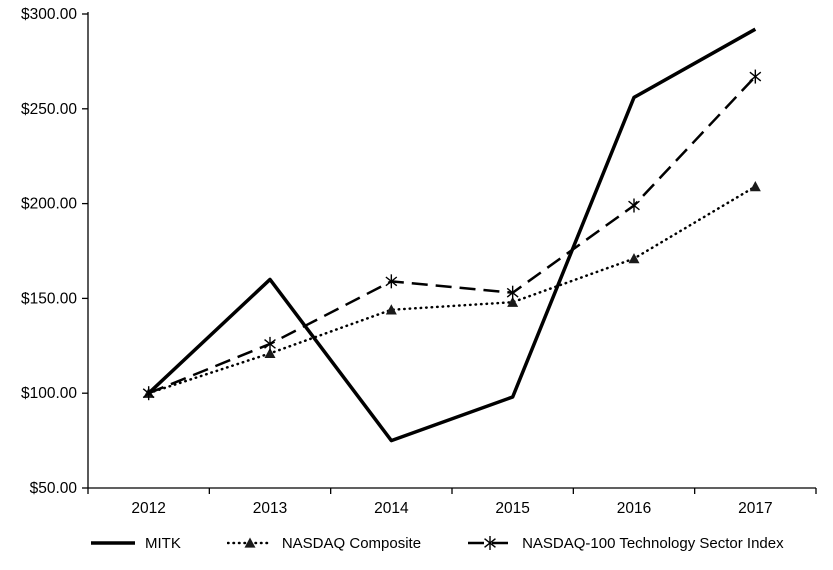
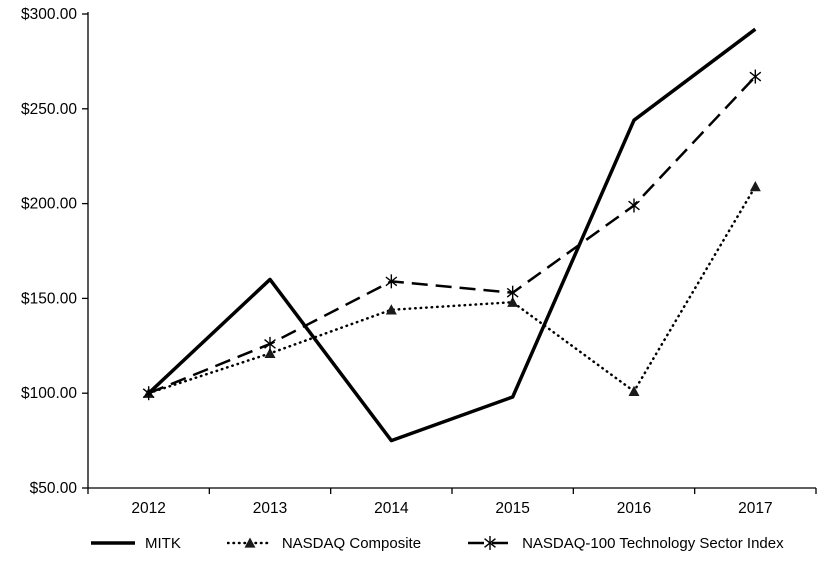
MITK/2016: $256 -> $244
NASDAQ Composite/2016: $171 -> $101
